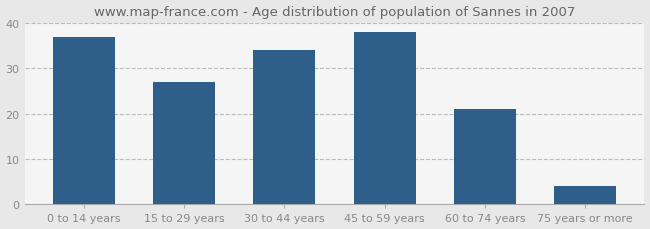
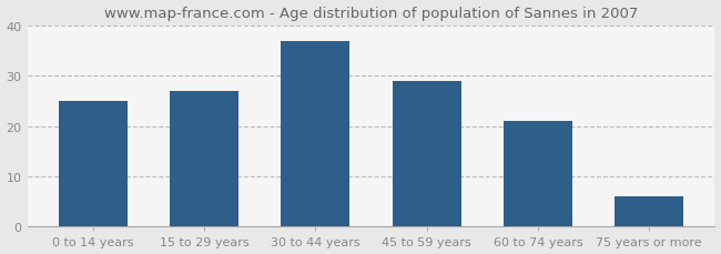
0 to 14 years: 37 -> 25
30 to 44 years: 34 -> 37
45 to 59 years: 38 -> 29
75 years or more: 4 -> 6
